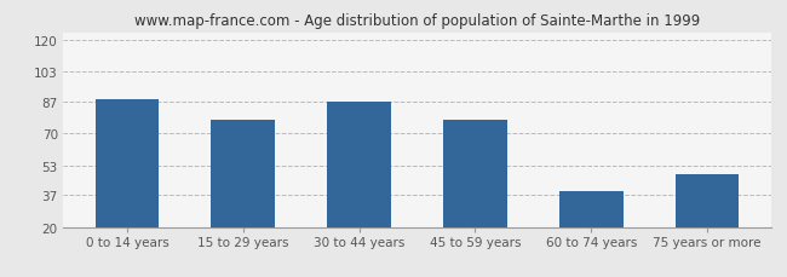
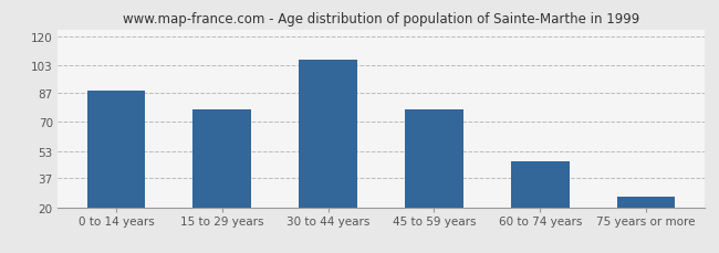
30 to 44 years: 87 -> 106
60 to 74 years: 39 -> 47
75 years or more: 48 -> 26
